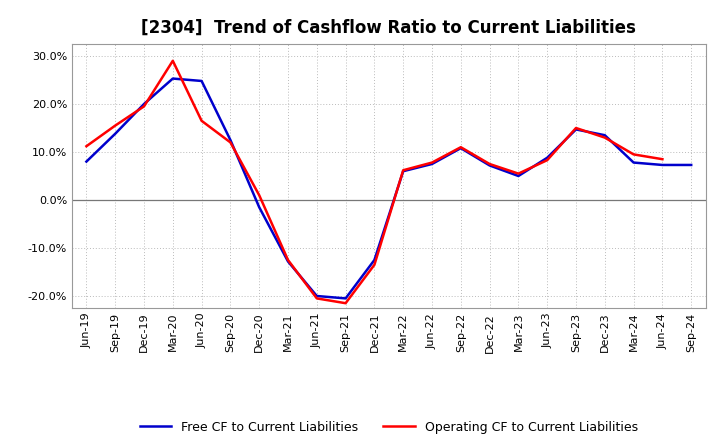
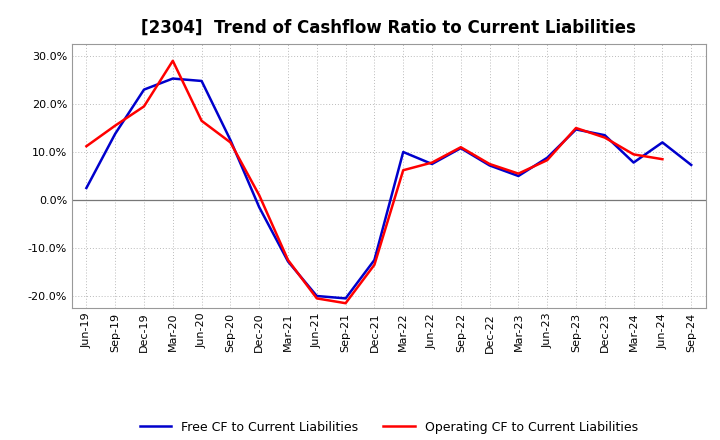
Free CF to Current Liabilities/Jun-19: 8.0% -> 2.5%
Free CF to Current Liabilities/Dec-19: 20.0% -> 23.0%
Free CF to Current Liabilities/Mar-22: 6.0% -> 10.0%
Free CF to Current Liabilities/Jun-24: 7.3% -> 12.0%
